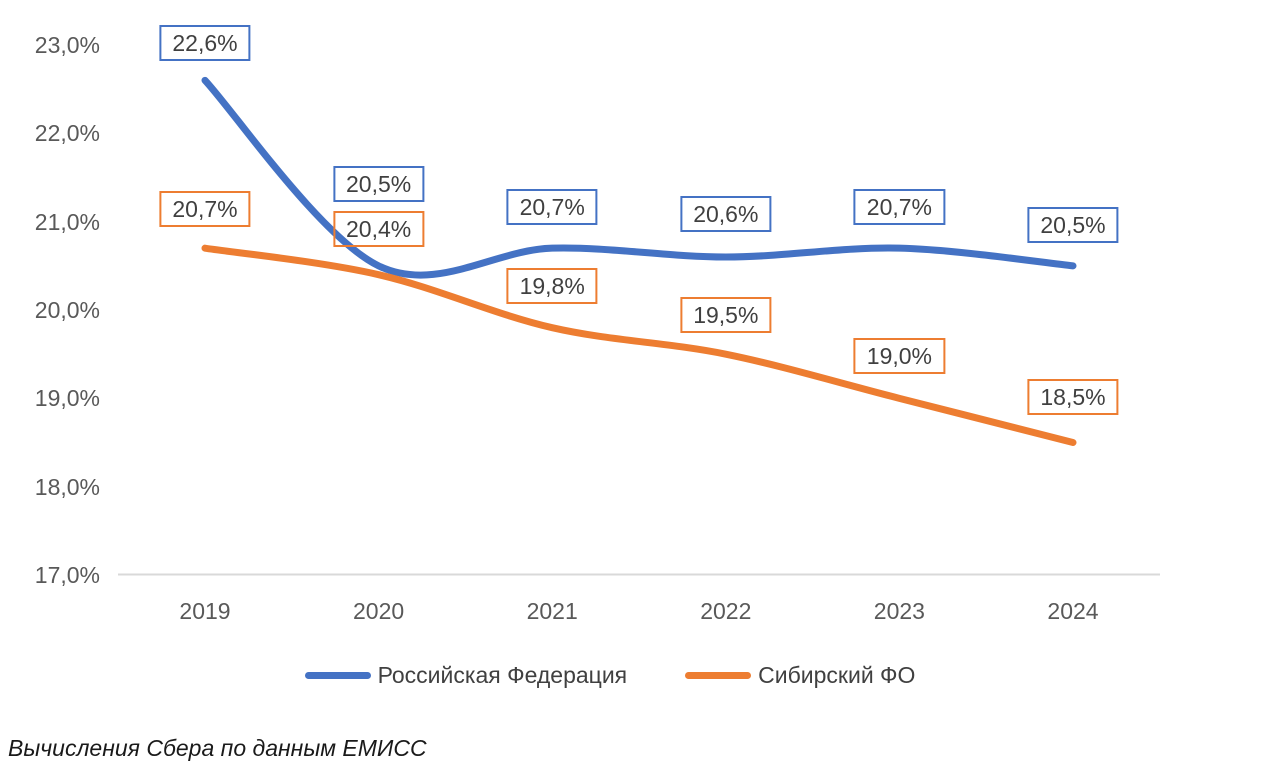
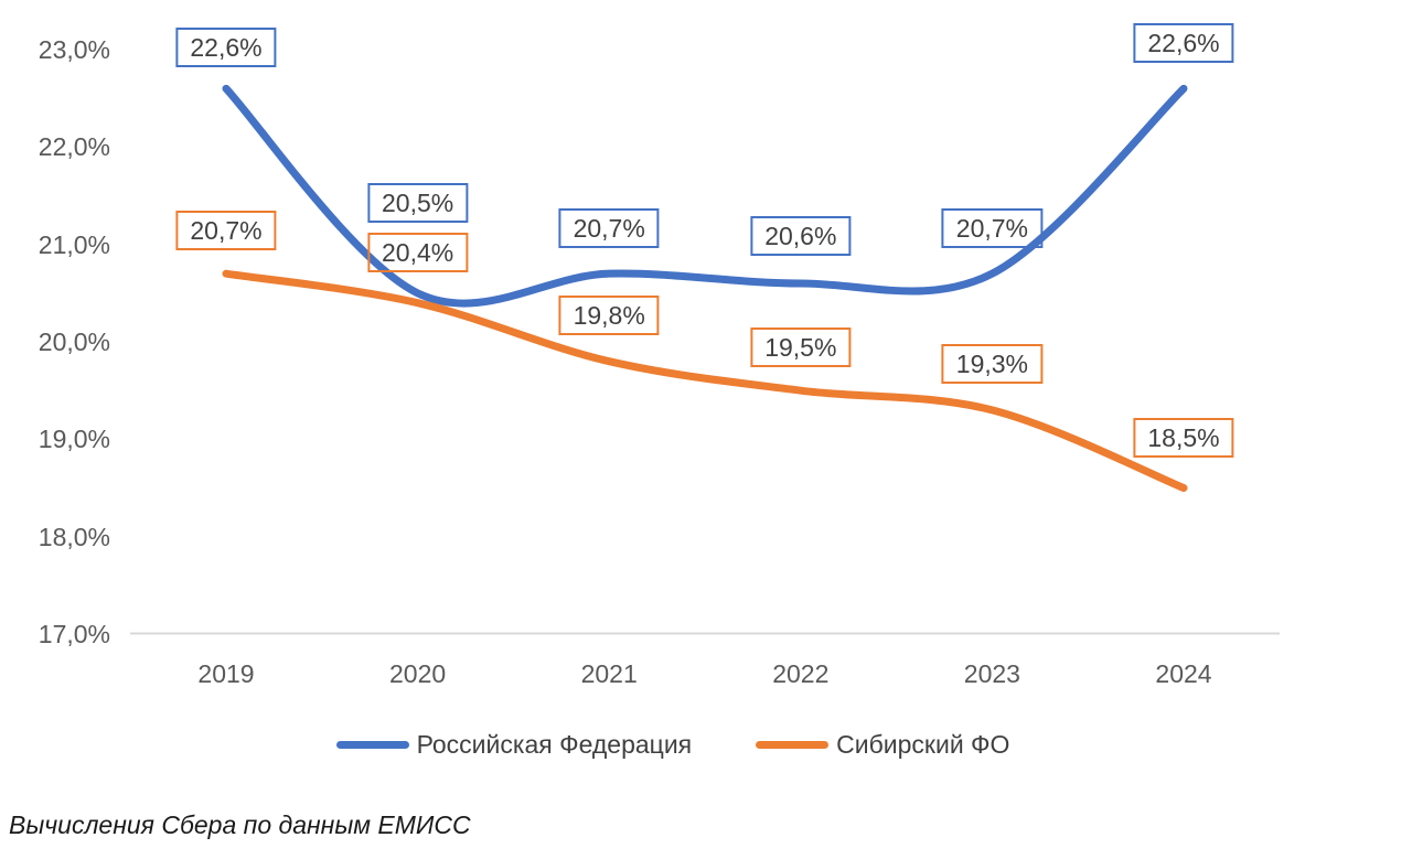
Сибирский ФО/2023: 19,0% -> 19,3%
Российская Федерация/2024: 20,5% -> 22,6%
